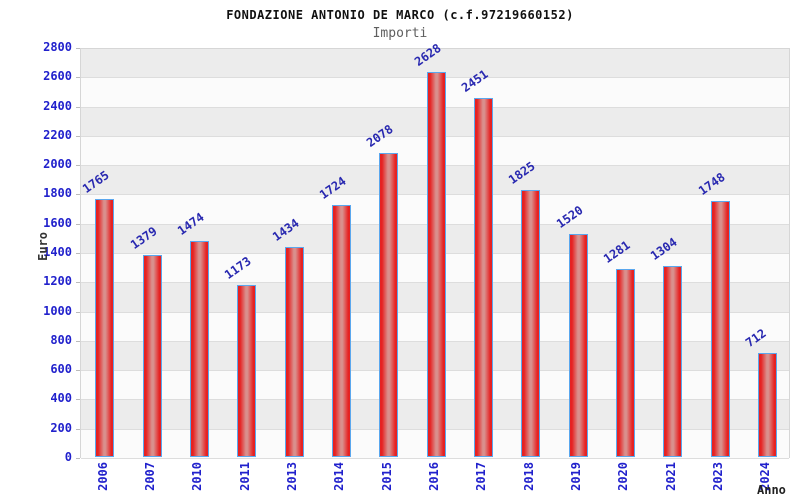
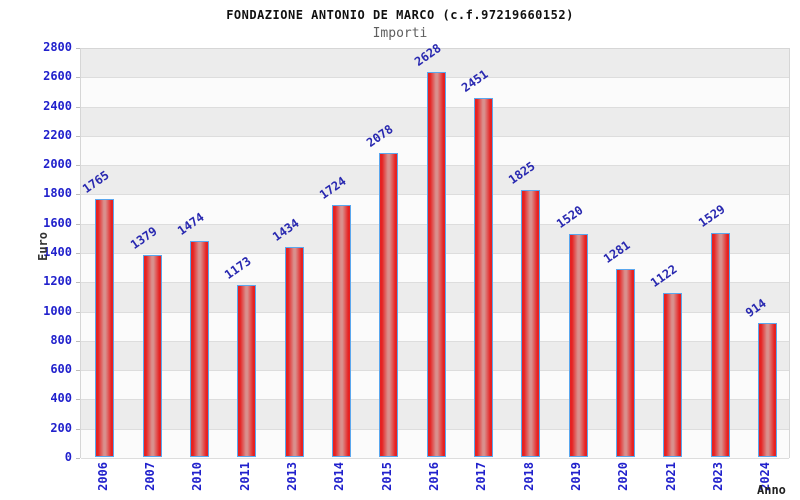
2021: 1304 -> 1122
2023: 1748 -> 1529
2024: 712 -> 914
